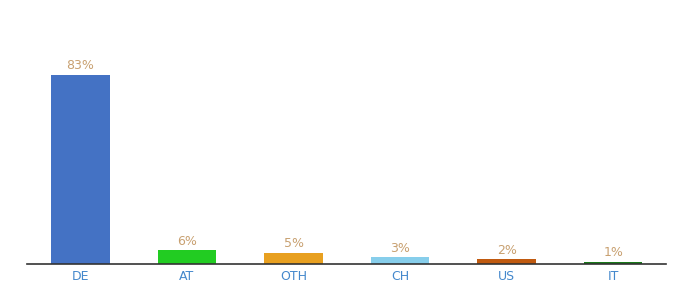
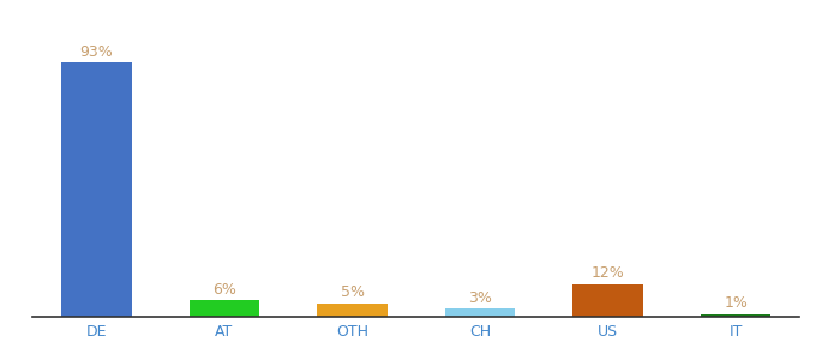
DE: 83% -> 93%
US: 2% -> 12%
